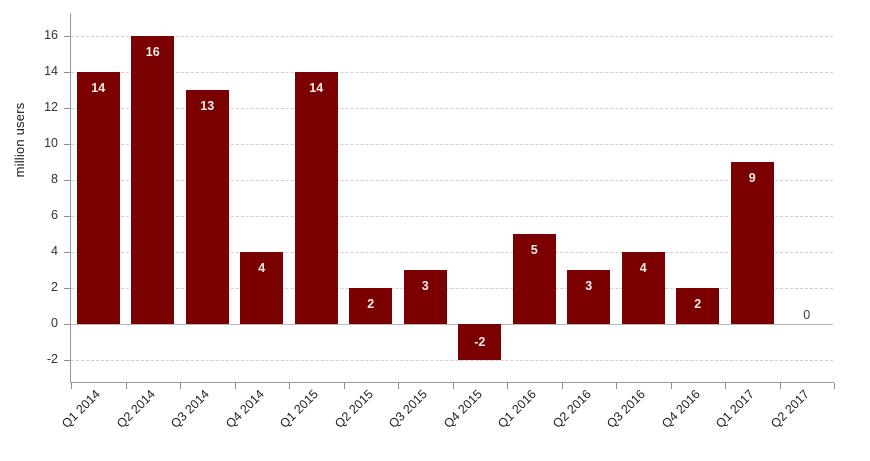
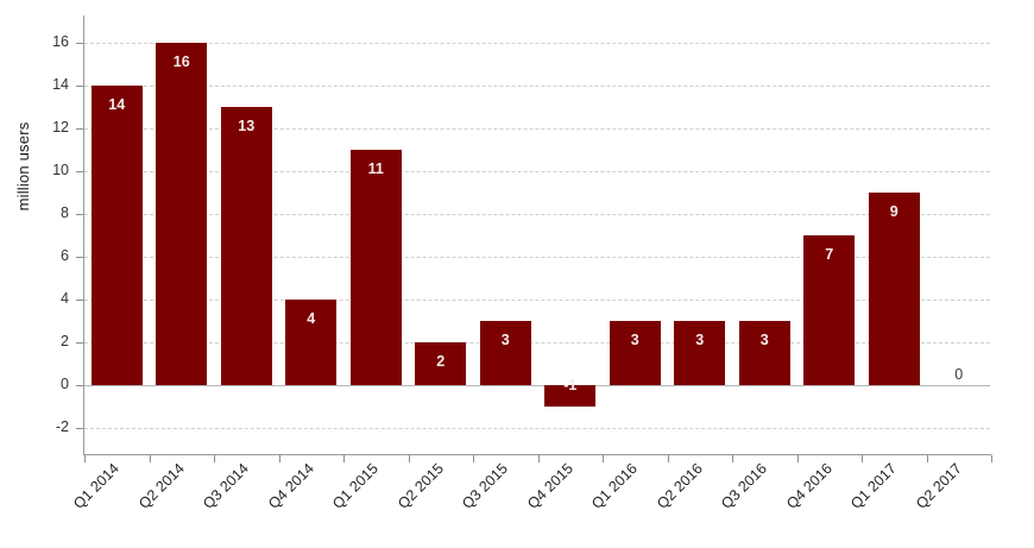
Q1 2015: 14 -> 11
Q4 2015: -2 -> -1
Q1 2016: 5 -> 3
Q3 2016: 4 -> 3
Q4 2016: 2 -> 7
